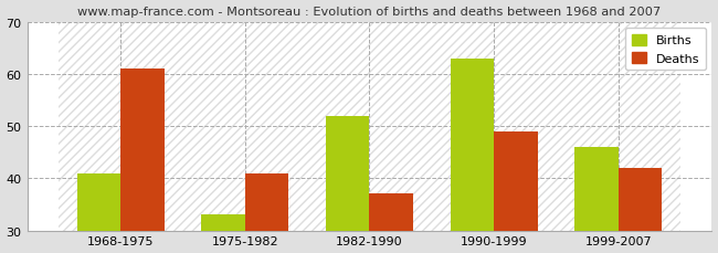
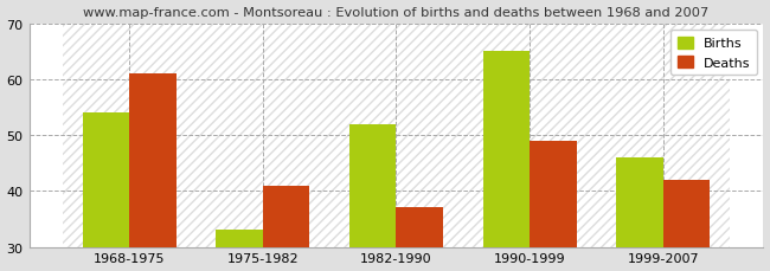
Births/1968-1975: 41 -> 54
Births/1990-1999: 63 -> 65
